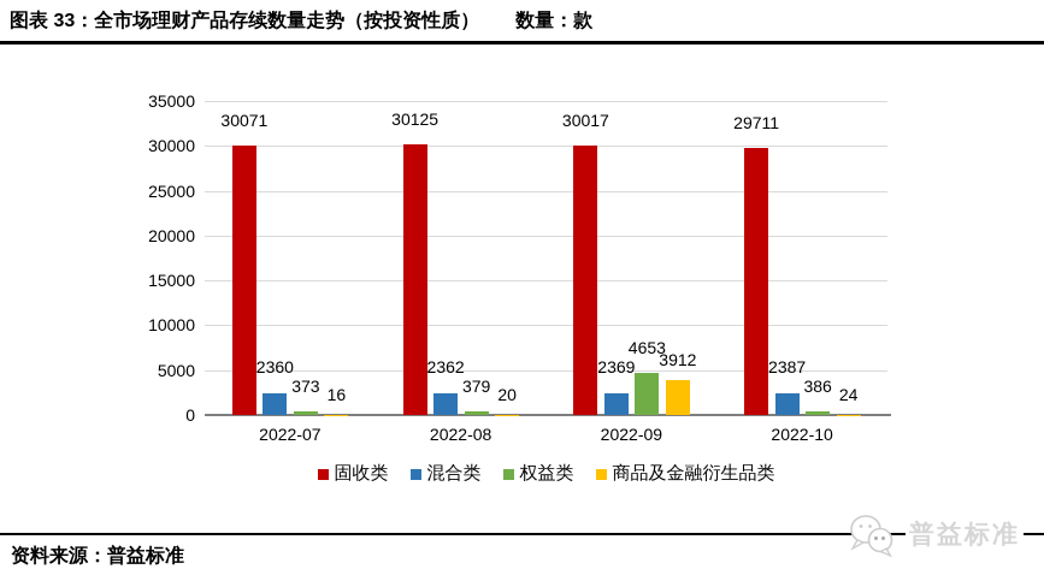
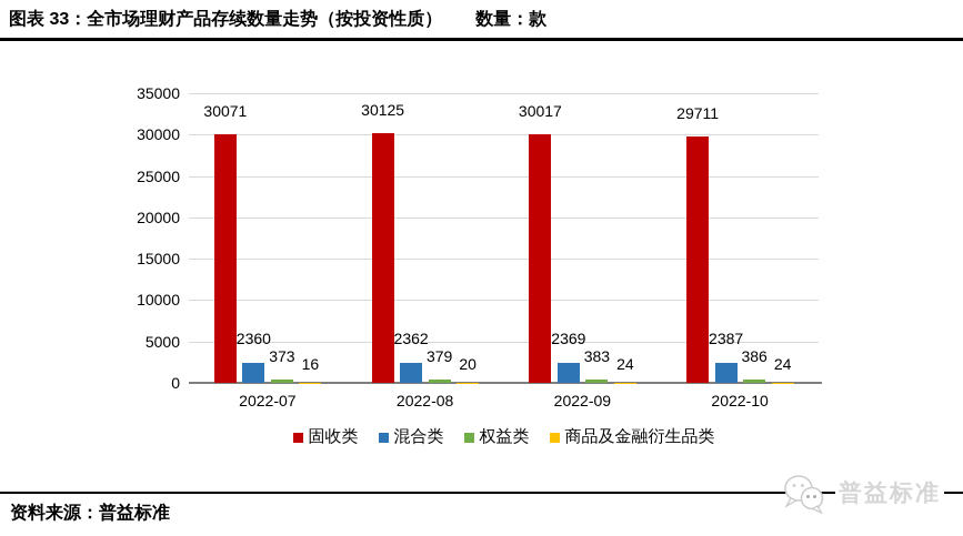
权益类/2022-09: 4653 -> 383
商品及金融衍生品类/2022-09: 3912 -> 24
